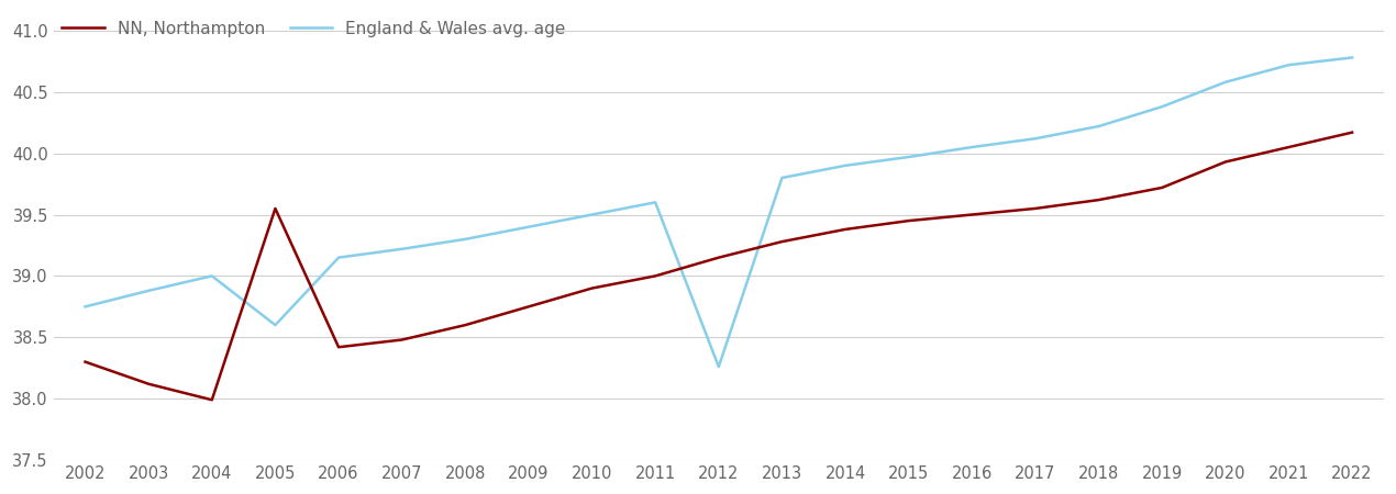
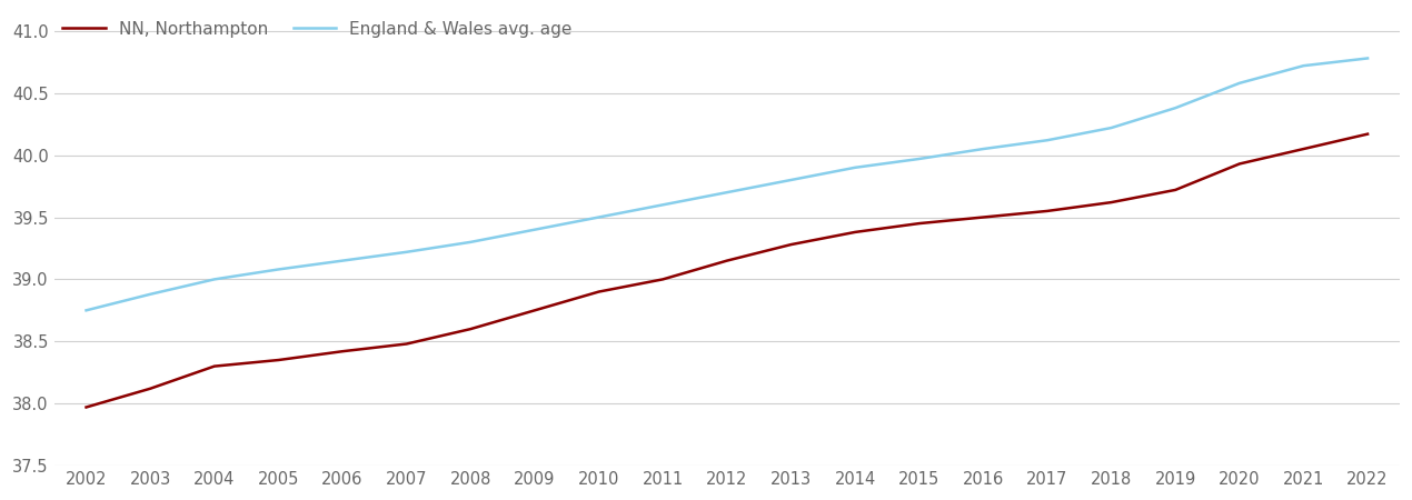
NN, Northampton/2002: 38.30 -> 37.97
NN, Northampton/2004: 37.99 -> 38.30
NN, Northampton/2005: 39.55 -> 38.35
England & Wales avg. age/2005: 38.60 -> 39.08
England & Wales avg. age/2012: 38.26 -> 39.70
